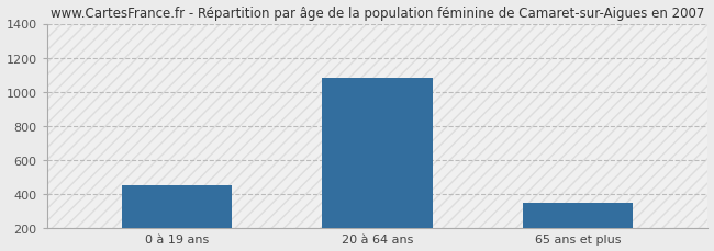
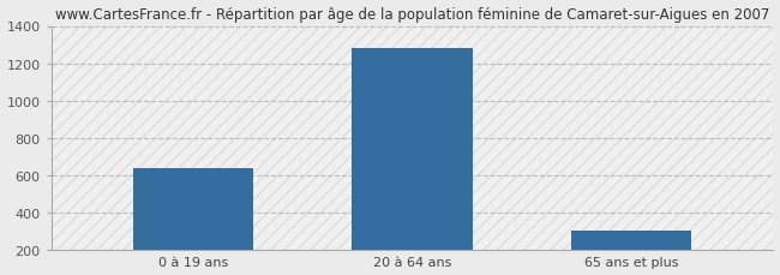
0 à 19 ans: 450 -> 640
20 à 64 ans: 1080 -> 1280
65 ans et plus: 350 -> 300
